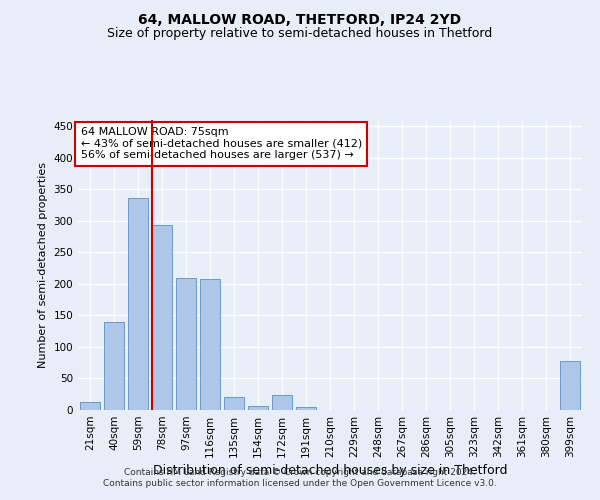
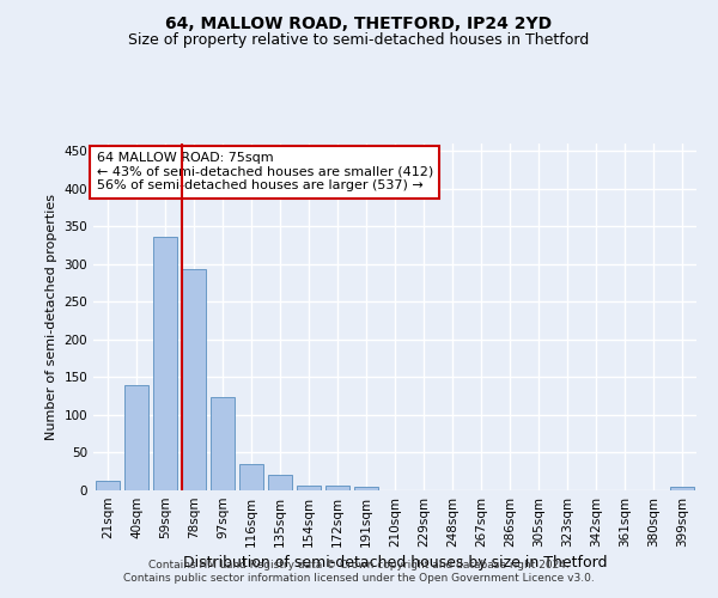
97sqm: 210 -> 124
116sqm: 208 -> 35
172sqm: 24 -> 7
399sqm: 78 -> 4
